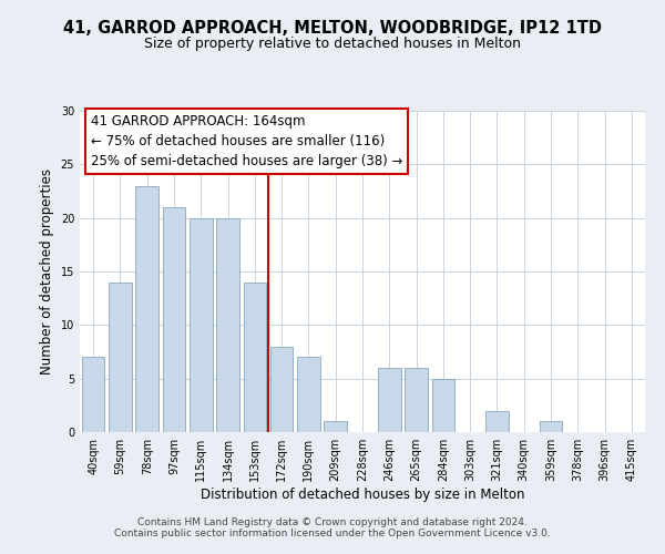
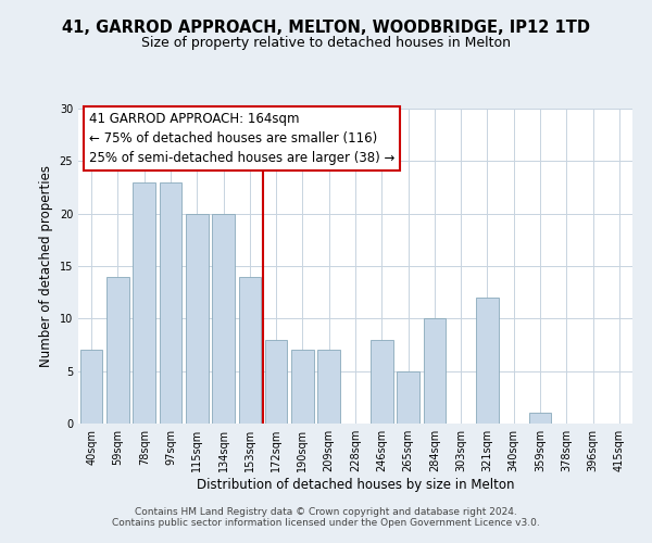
97sqm: 21 -> 23
209sqm: 1 -> 7
246sqm: 6 -> 8
265sqm: 6 -> 5
284sqm: 5 -> 10
321sqm: 2 -> 12
